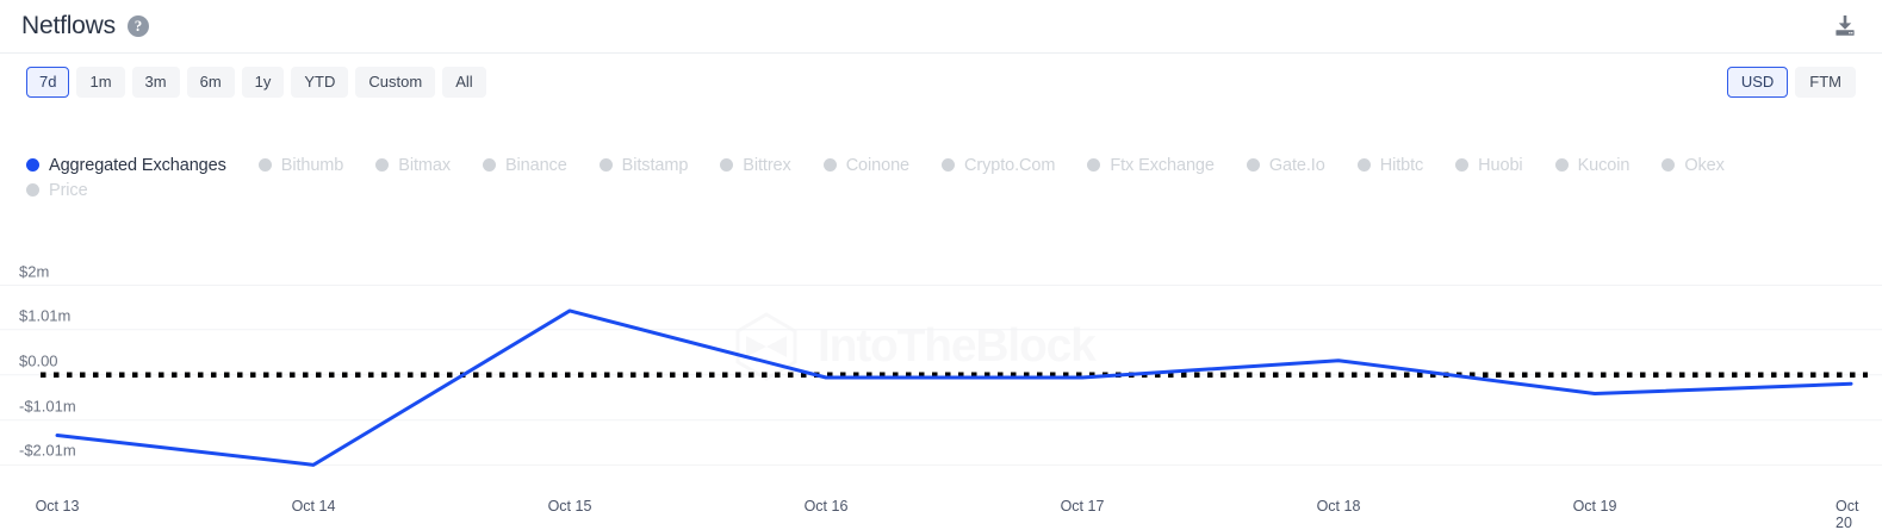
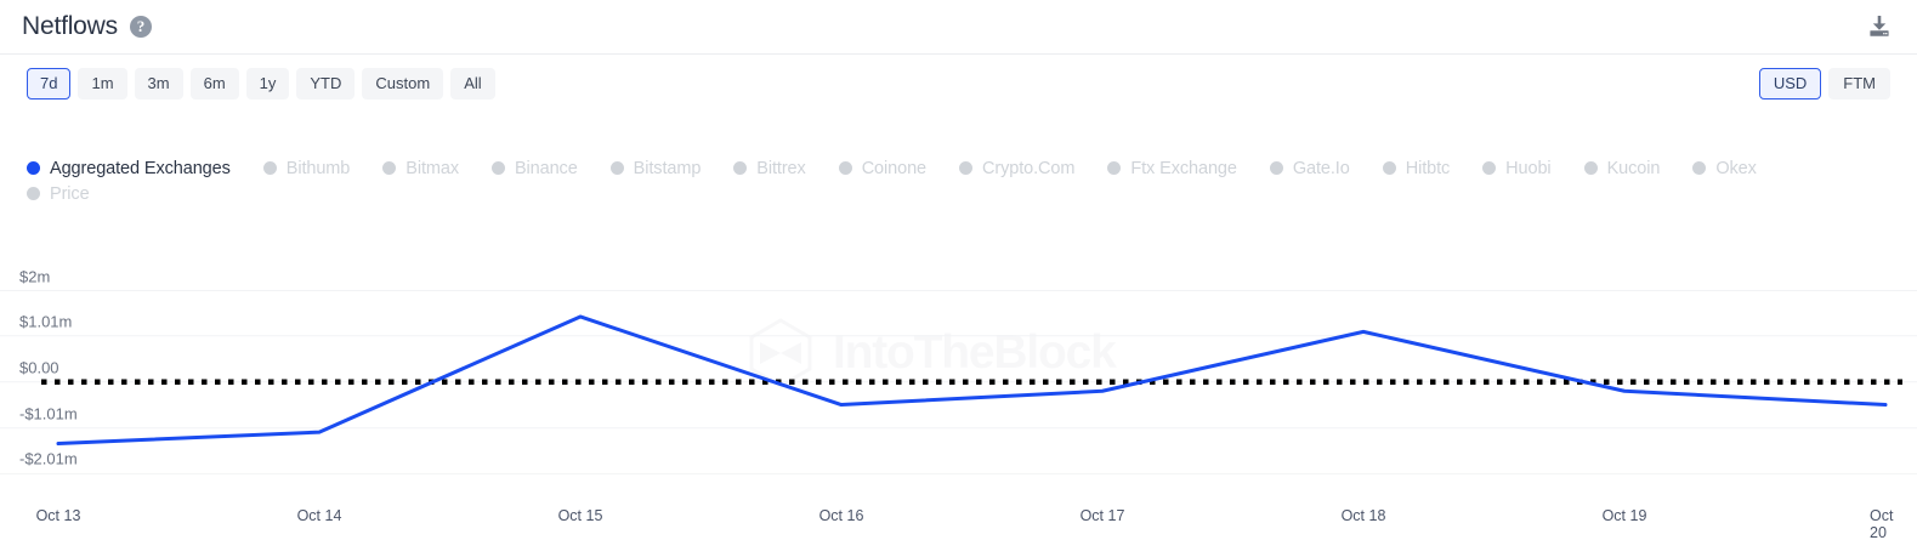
Oct 14: -$2.0m -> -$1.1m
Oct 16: -$0.1m -> -$0.5m
Oct 17: -$0.1m -> -$0.2m
Oct 18: $0.3m -> $1.1m
Oct 19: -$0.4m -> -$0.2m
Oct 20: -$0.2m -> -$0.5m
